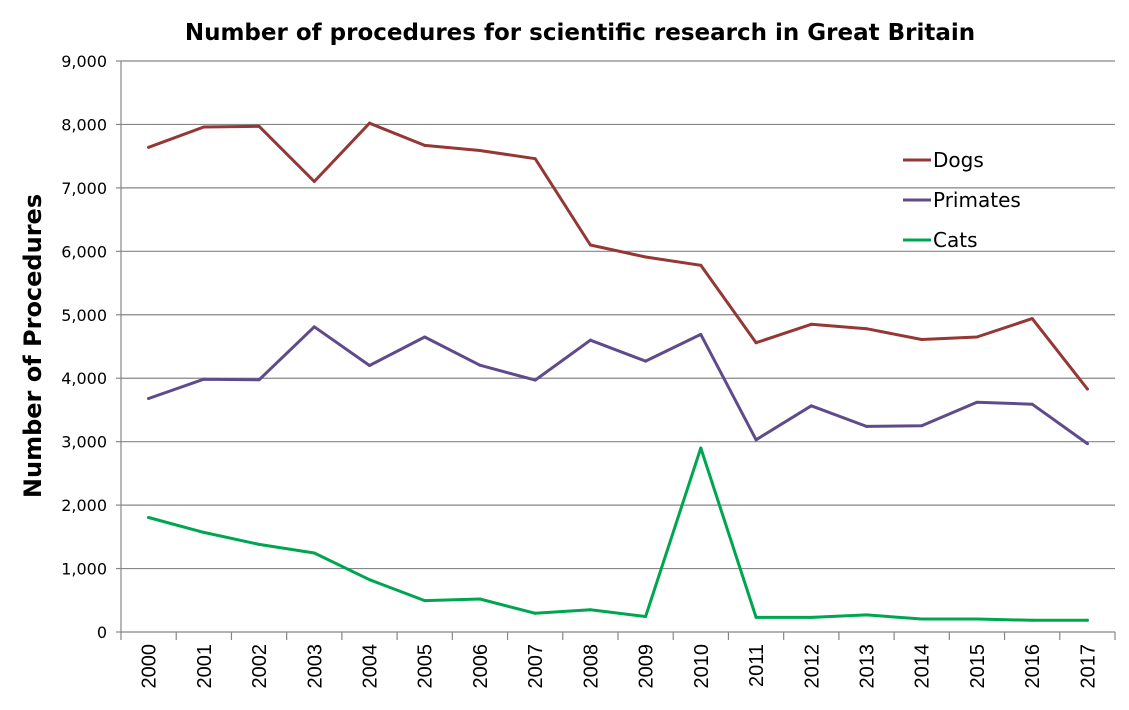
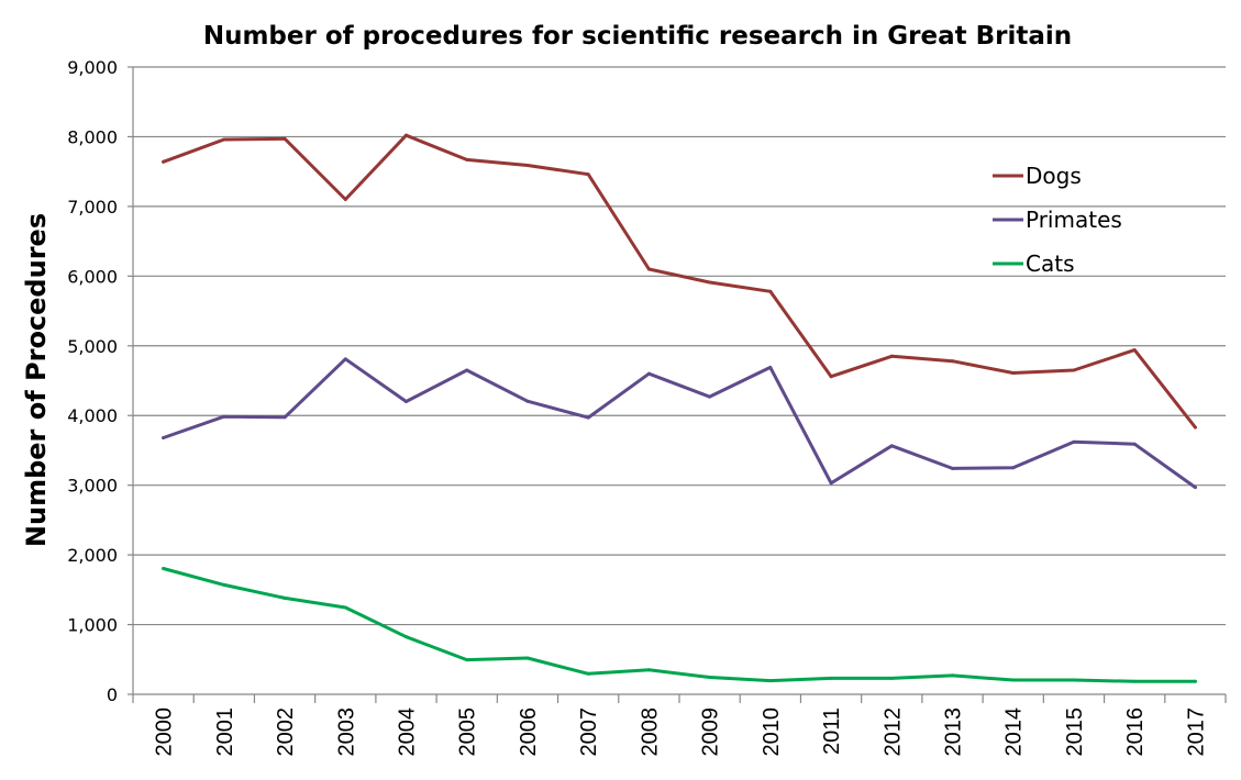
Cats/2010: 2900 -> 200
